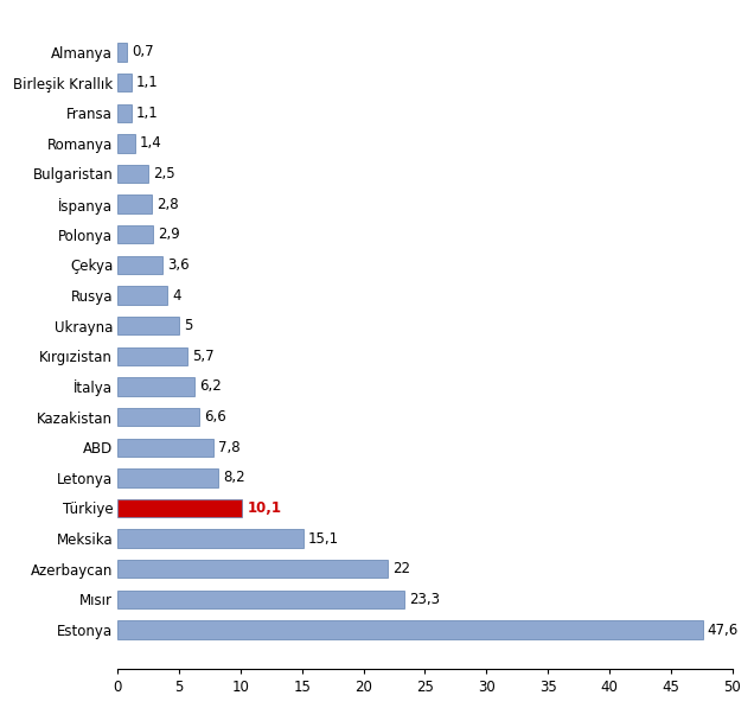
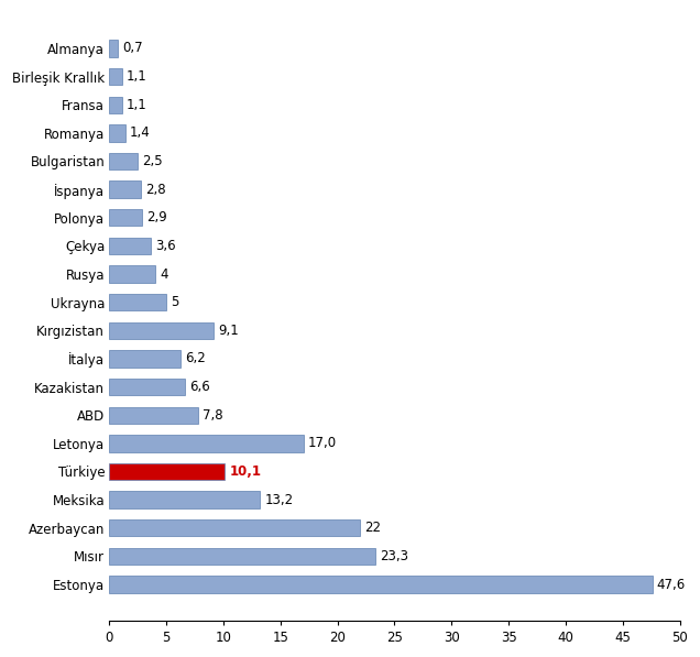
Kırgızistan: 5,7 -> 9,1
Letonya: 8,2 -> 17,0
Meksika: 15,1 -> 13,2
